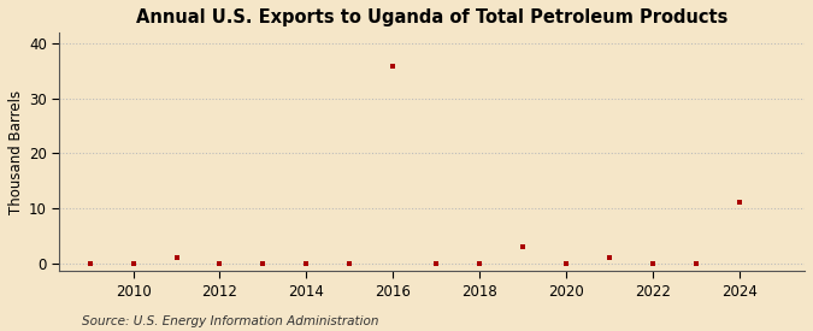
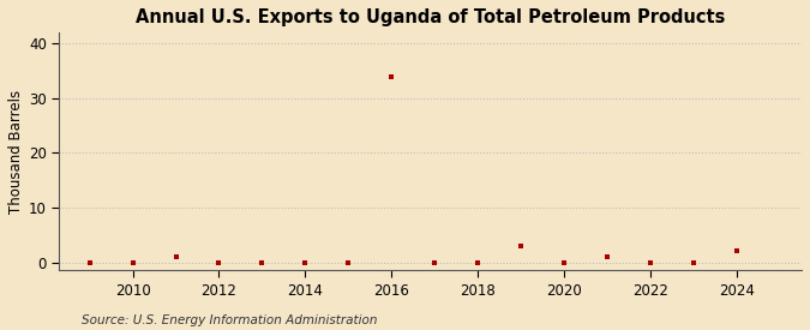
2016: 36 -> 34
2024: 11 -> 2
